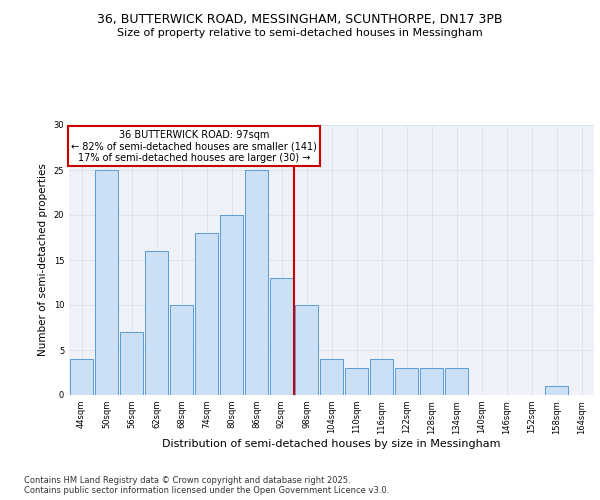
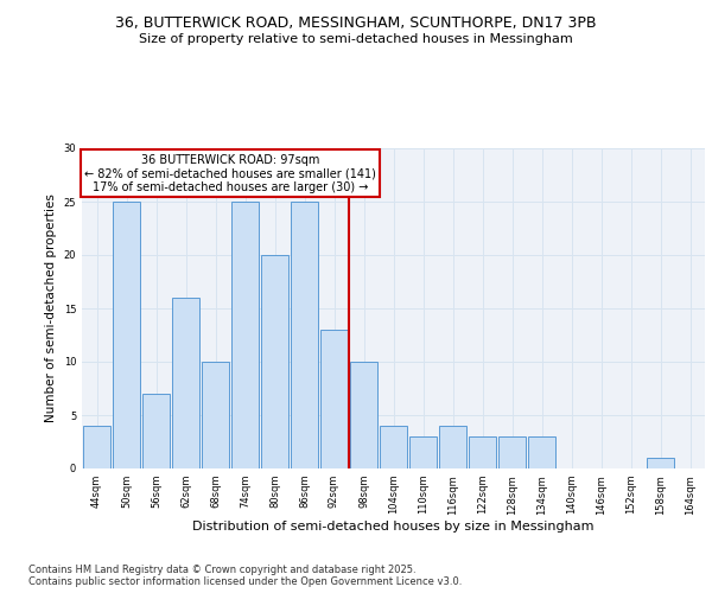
74sqm: 18 -> 25
